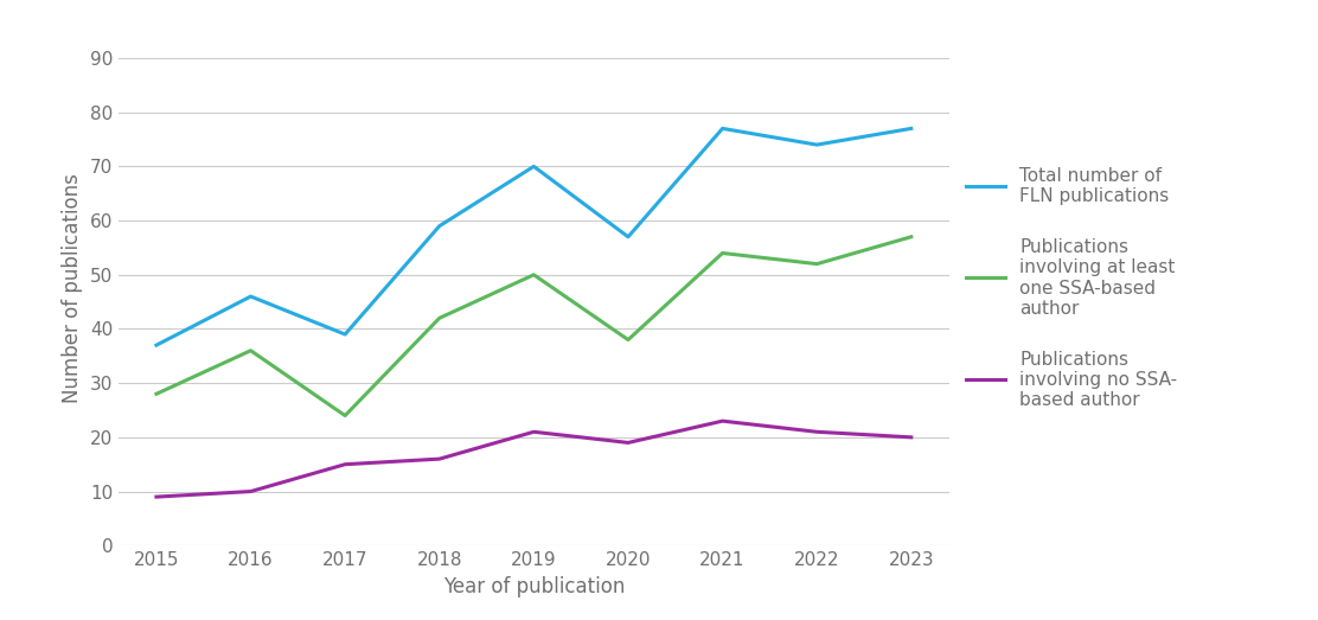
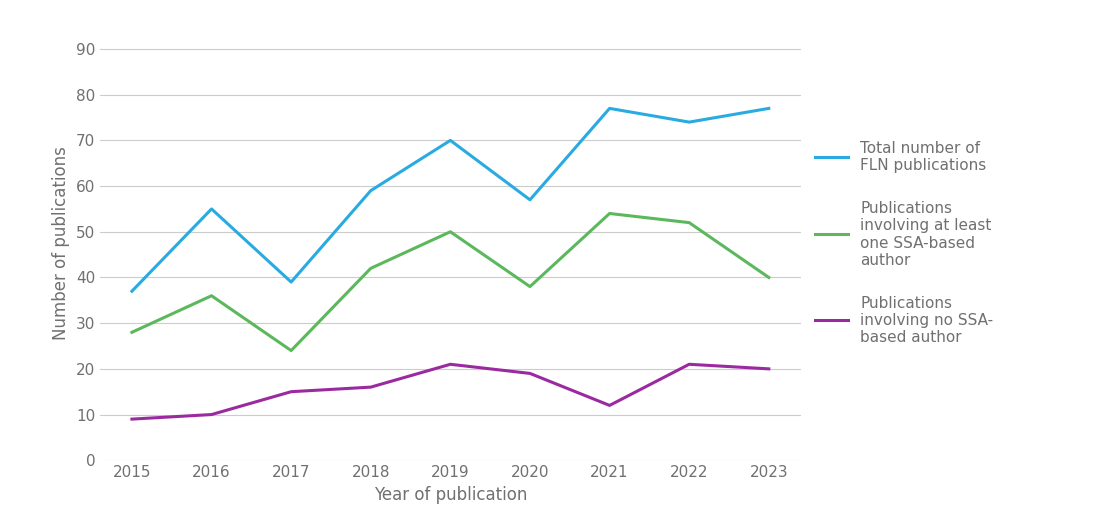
Total number of FLN publications/2016: 46 -> 55
Publications involving no SSA- based author/2021: 23 -> 12
Publications involving at least one SSA-based author/2023: 57 -> 40
